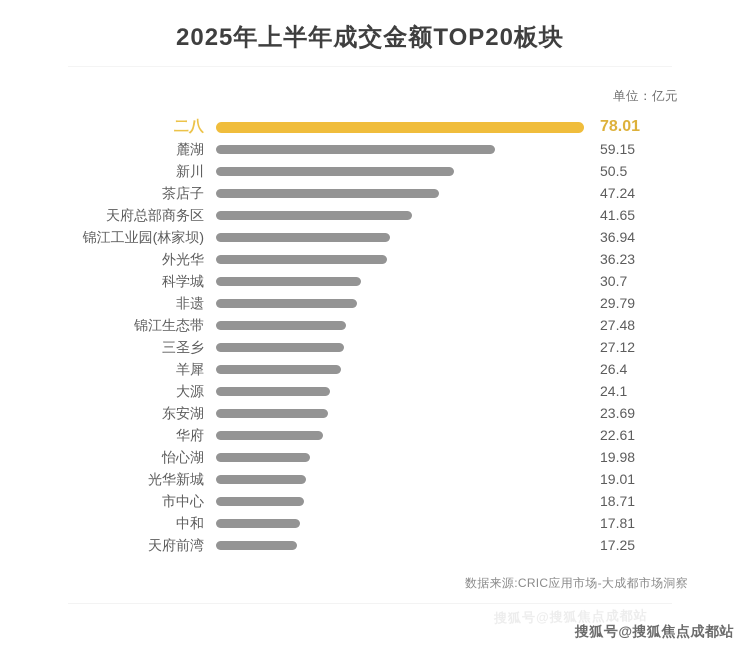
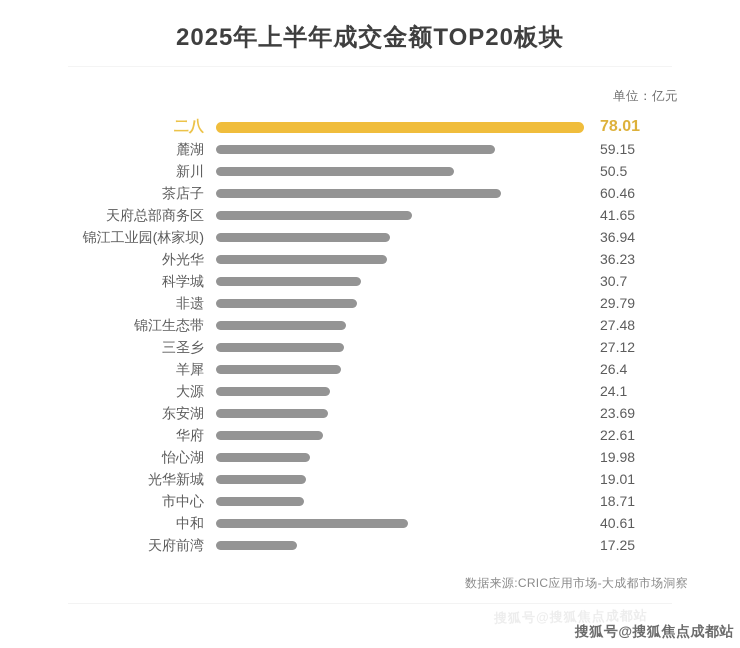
茶店子: 47.24 -> 60.46
中和: 17.81 -> 40.61
